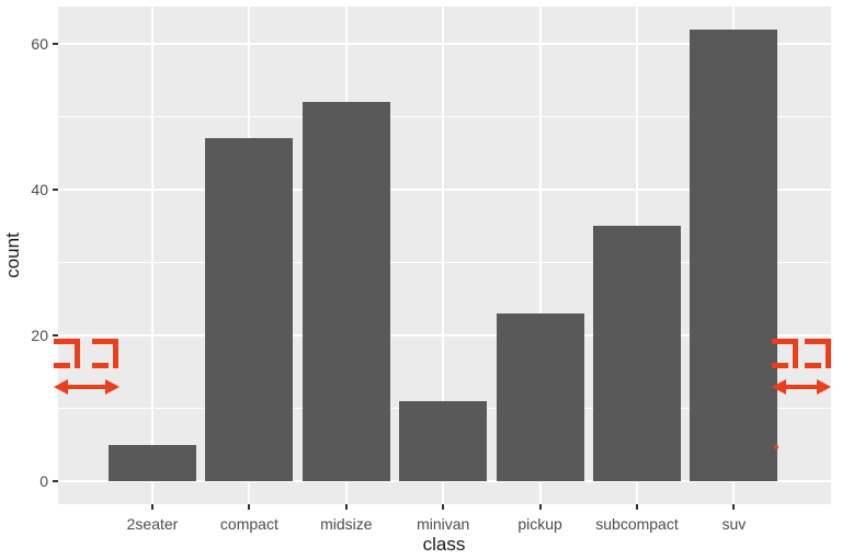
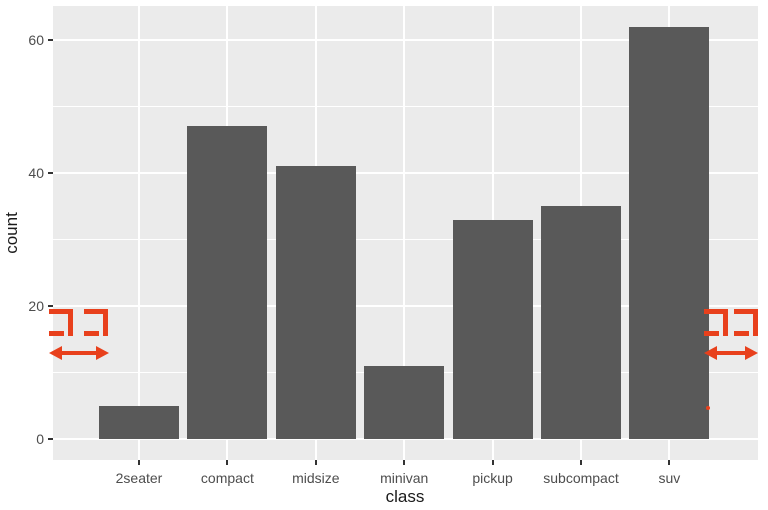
midsize: 52 -> 41
pickup: 23 -> 33
